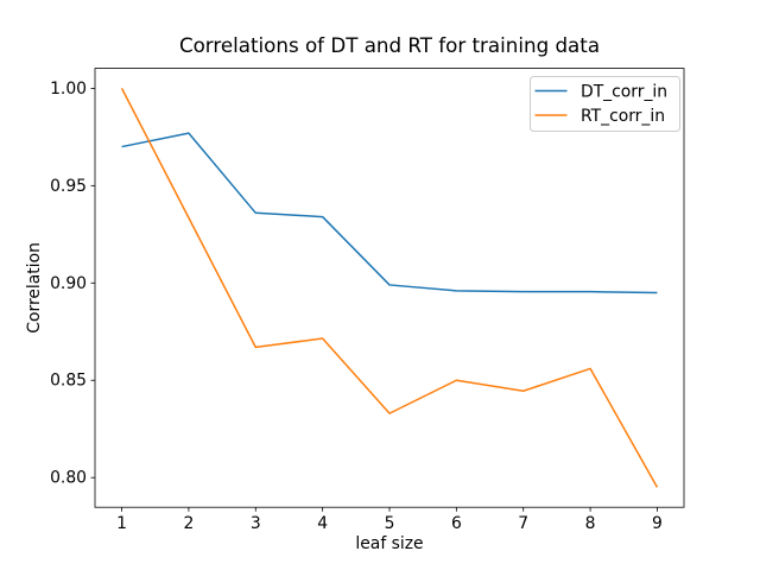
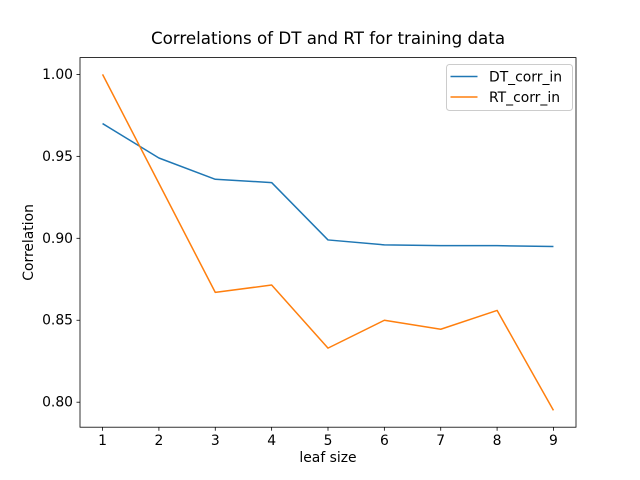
DT_corr_in/2: 0.977 -> 0.949
